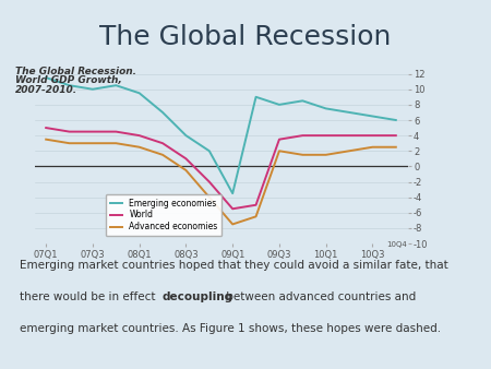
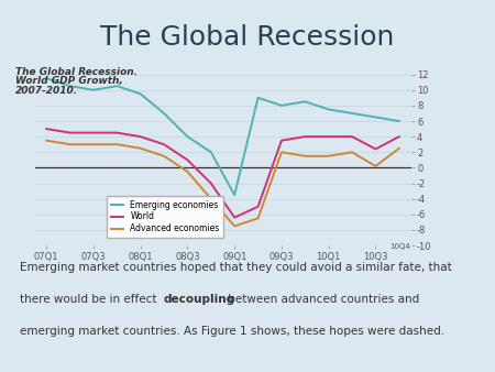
World/09Q1: -5.5 -> -6.4
World/10Q3: 4.0 -> 2.4
Advanced economies/10Q3: 2.5 -> 0.2
